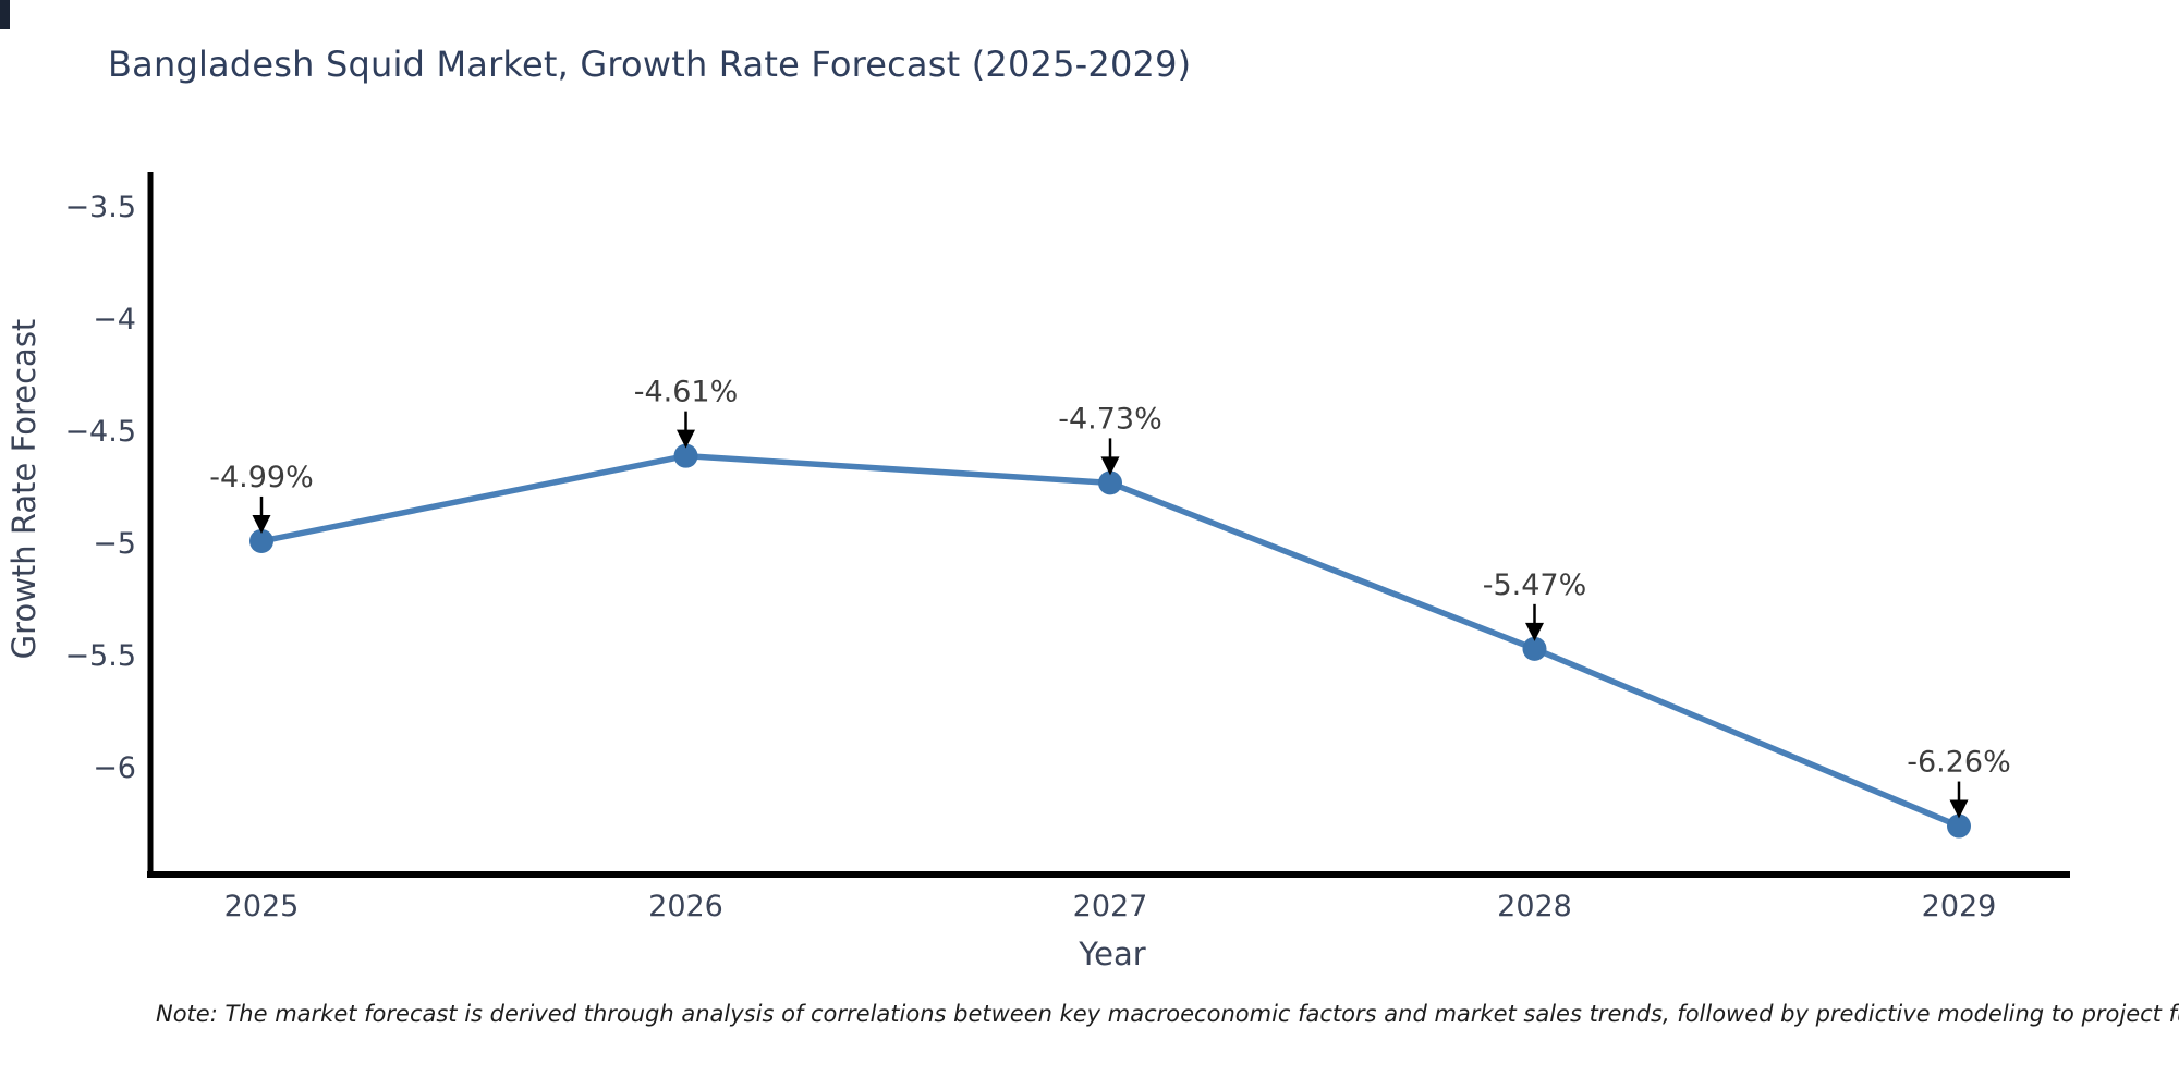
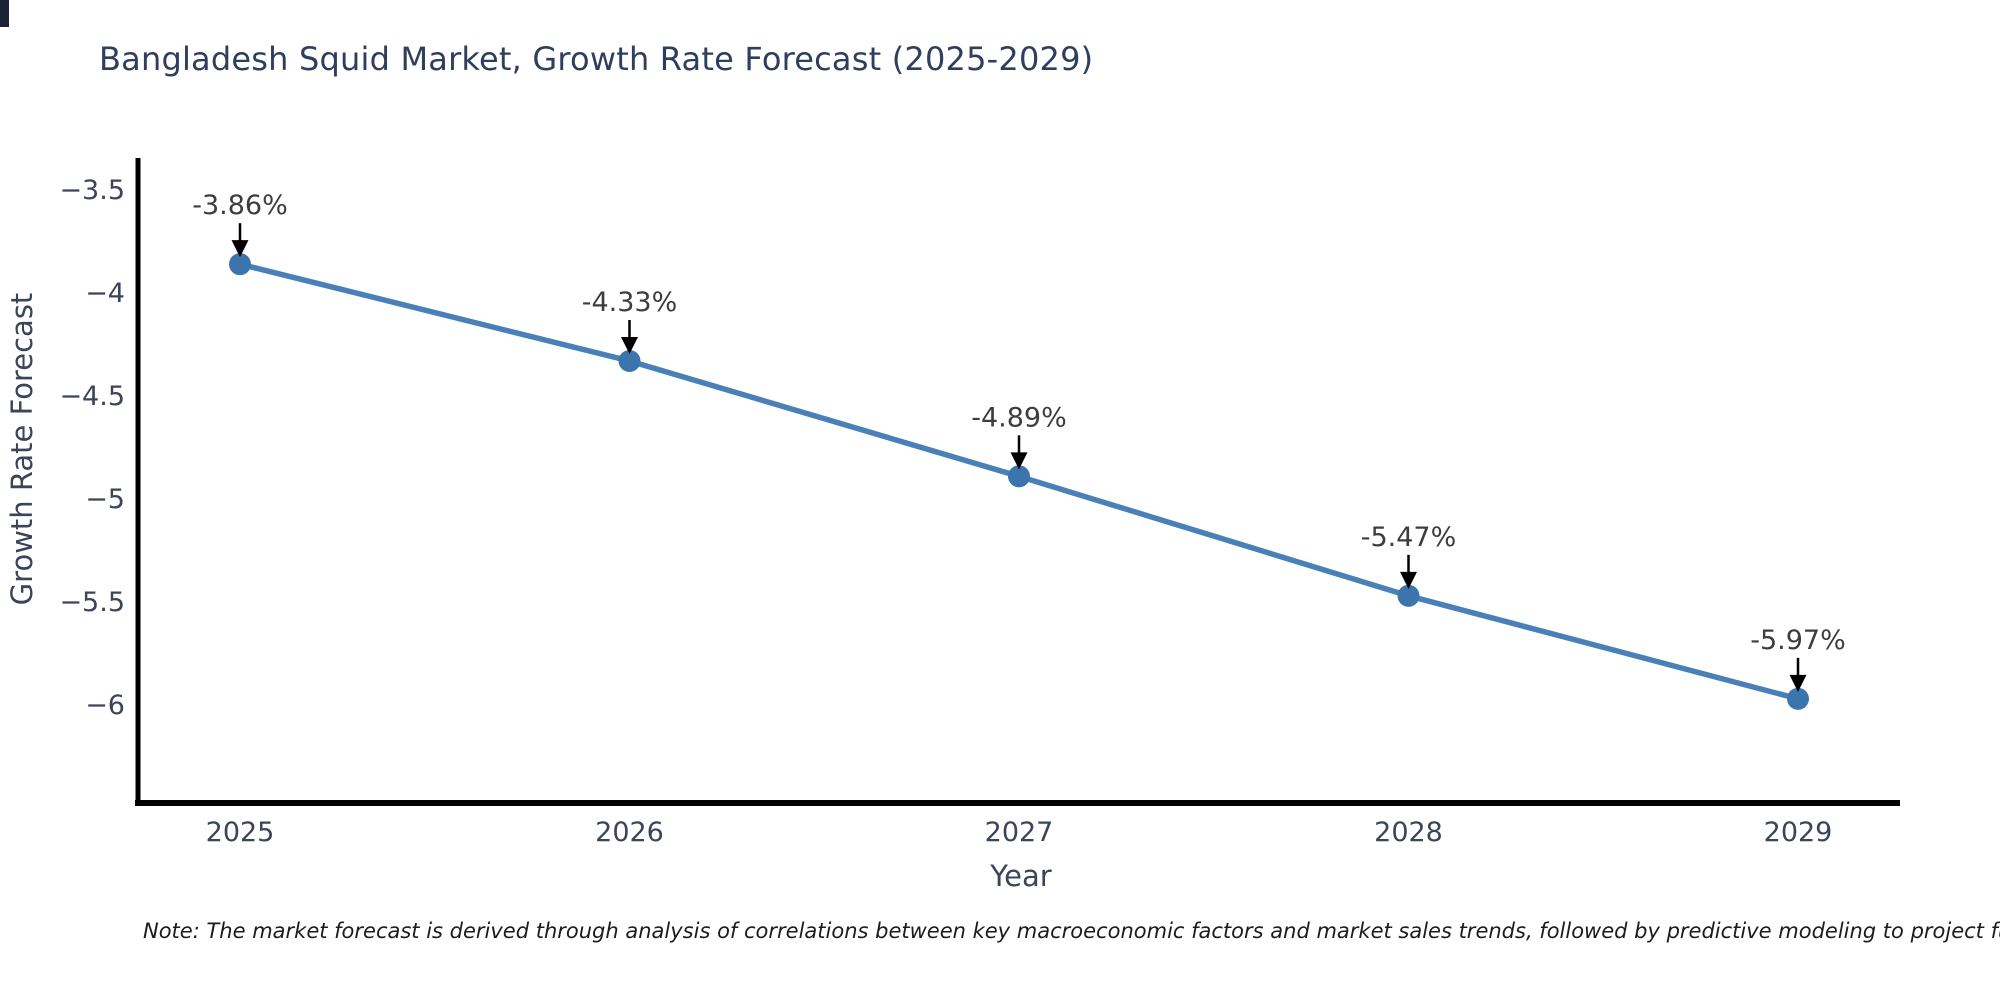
2025: -4.99% -> -3.86%
2026: -4.61% -> -4.33%
2027: -4.73% -> -4.89%
2029: -6.26% -> -5.97%
